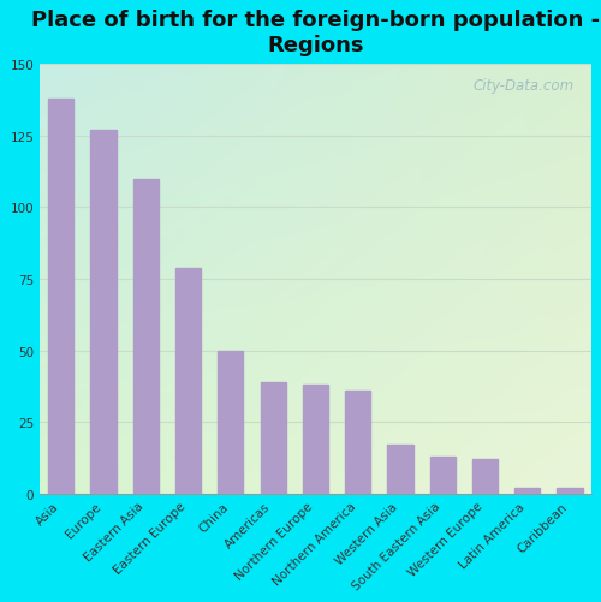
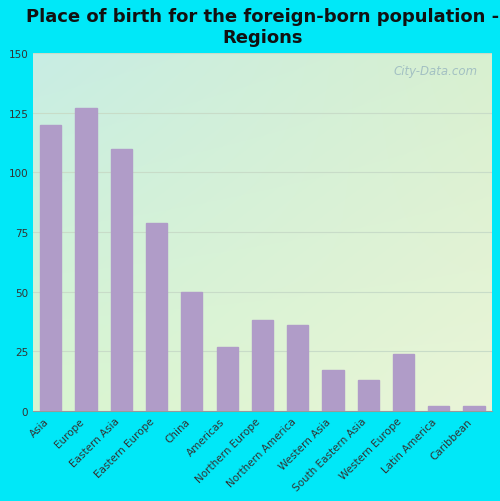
Asia: 138 -> 120
Americas: 39 -> 27
Western Europe: 12 -> 24
